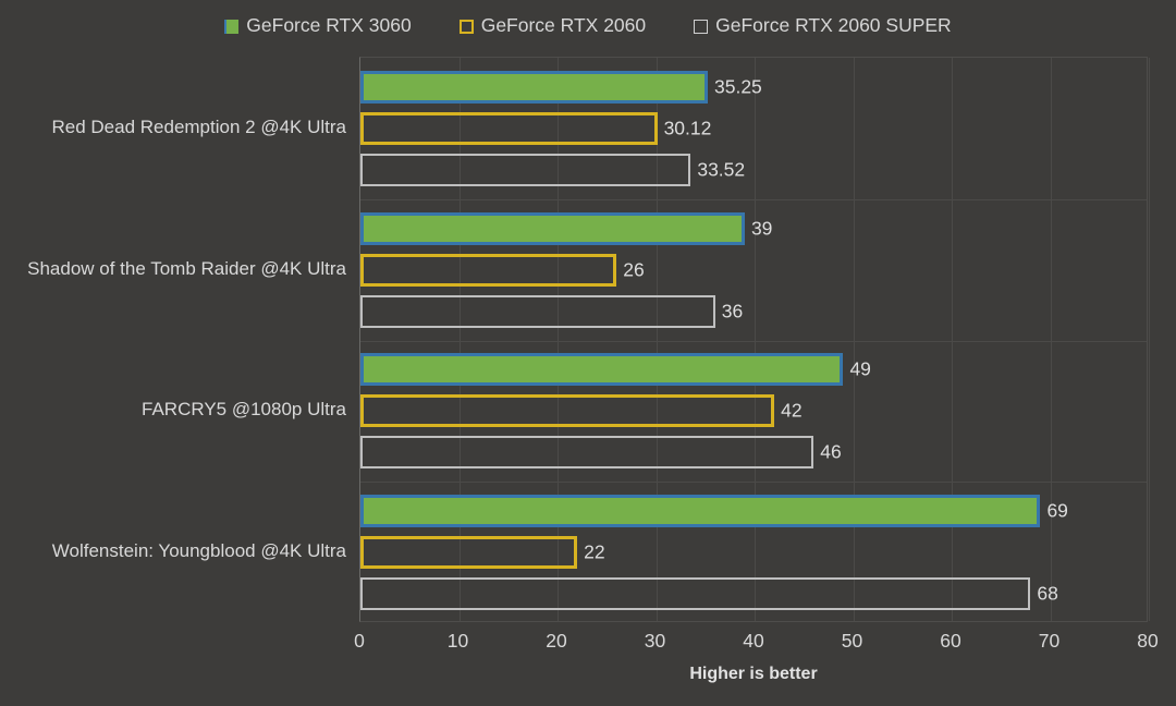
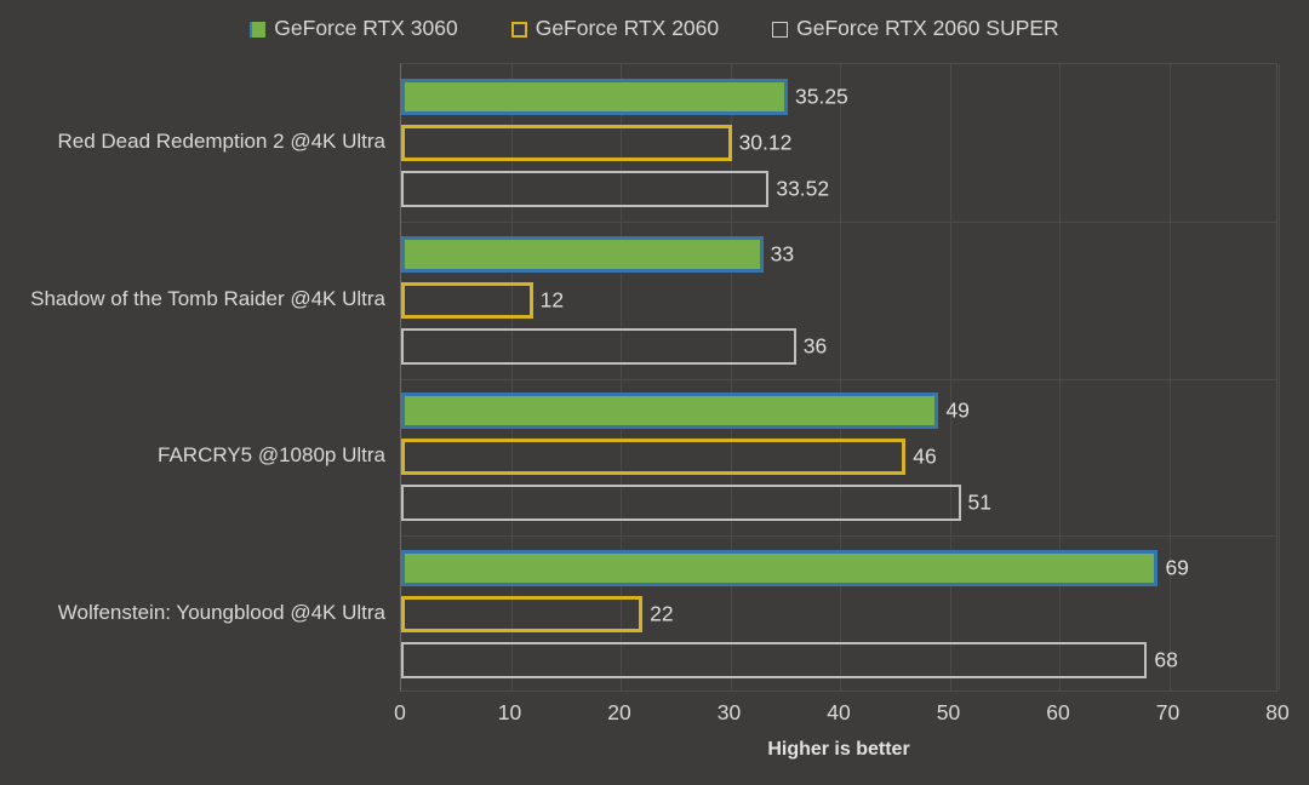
GeForce RTX 3060/Shadow of the Tomb Raider @4K Ultra: 39 -> 33
GeForce RTX 2060/Shadow of the Tomb Raider @4K Ultra: 26 -> 12
GeForce RTX 2060/FARCRY5 @1080p Ultra: 42 -> 46
GeForce RTX 2060 SUPER/FARCRY5 @1080p Ultra: 46 -> 51
